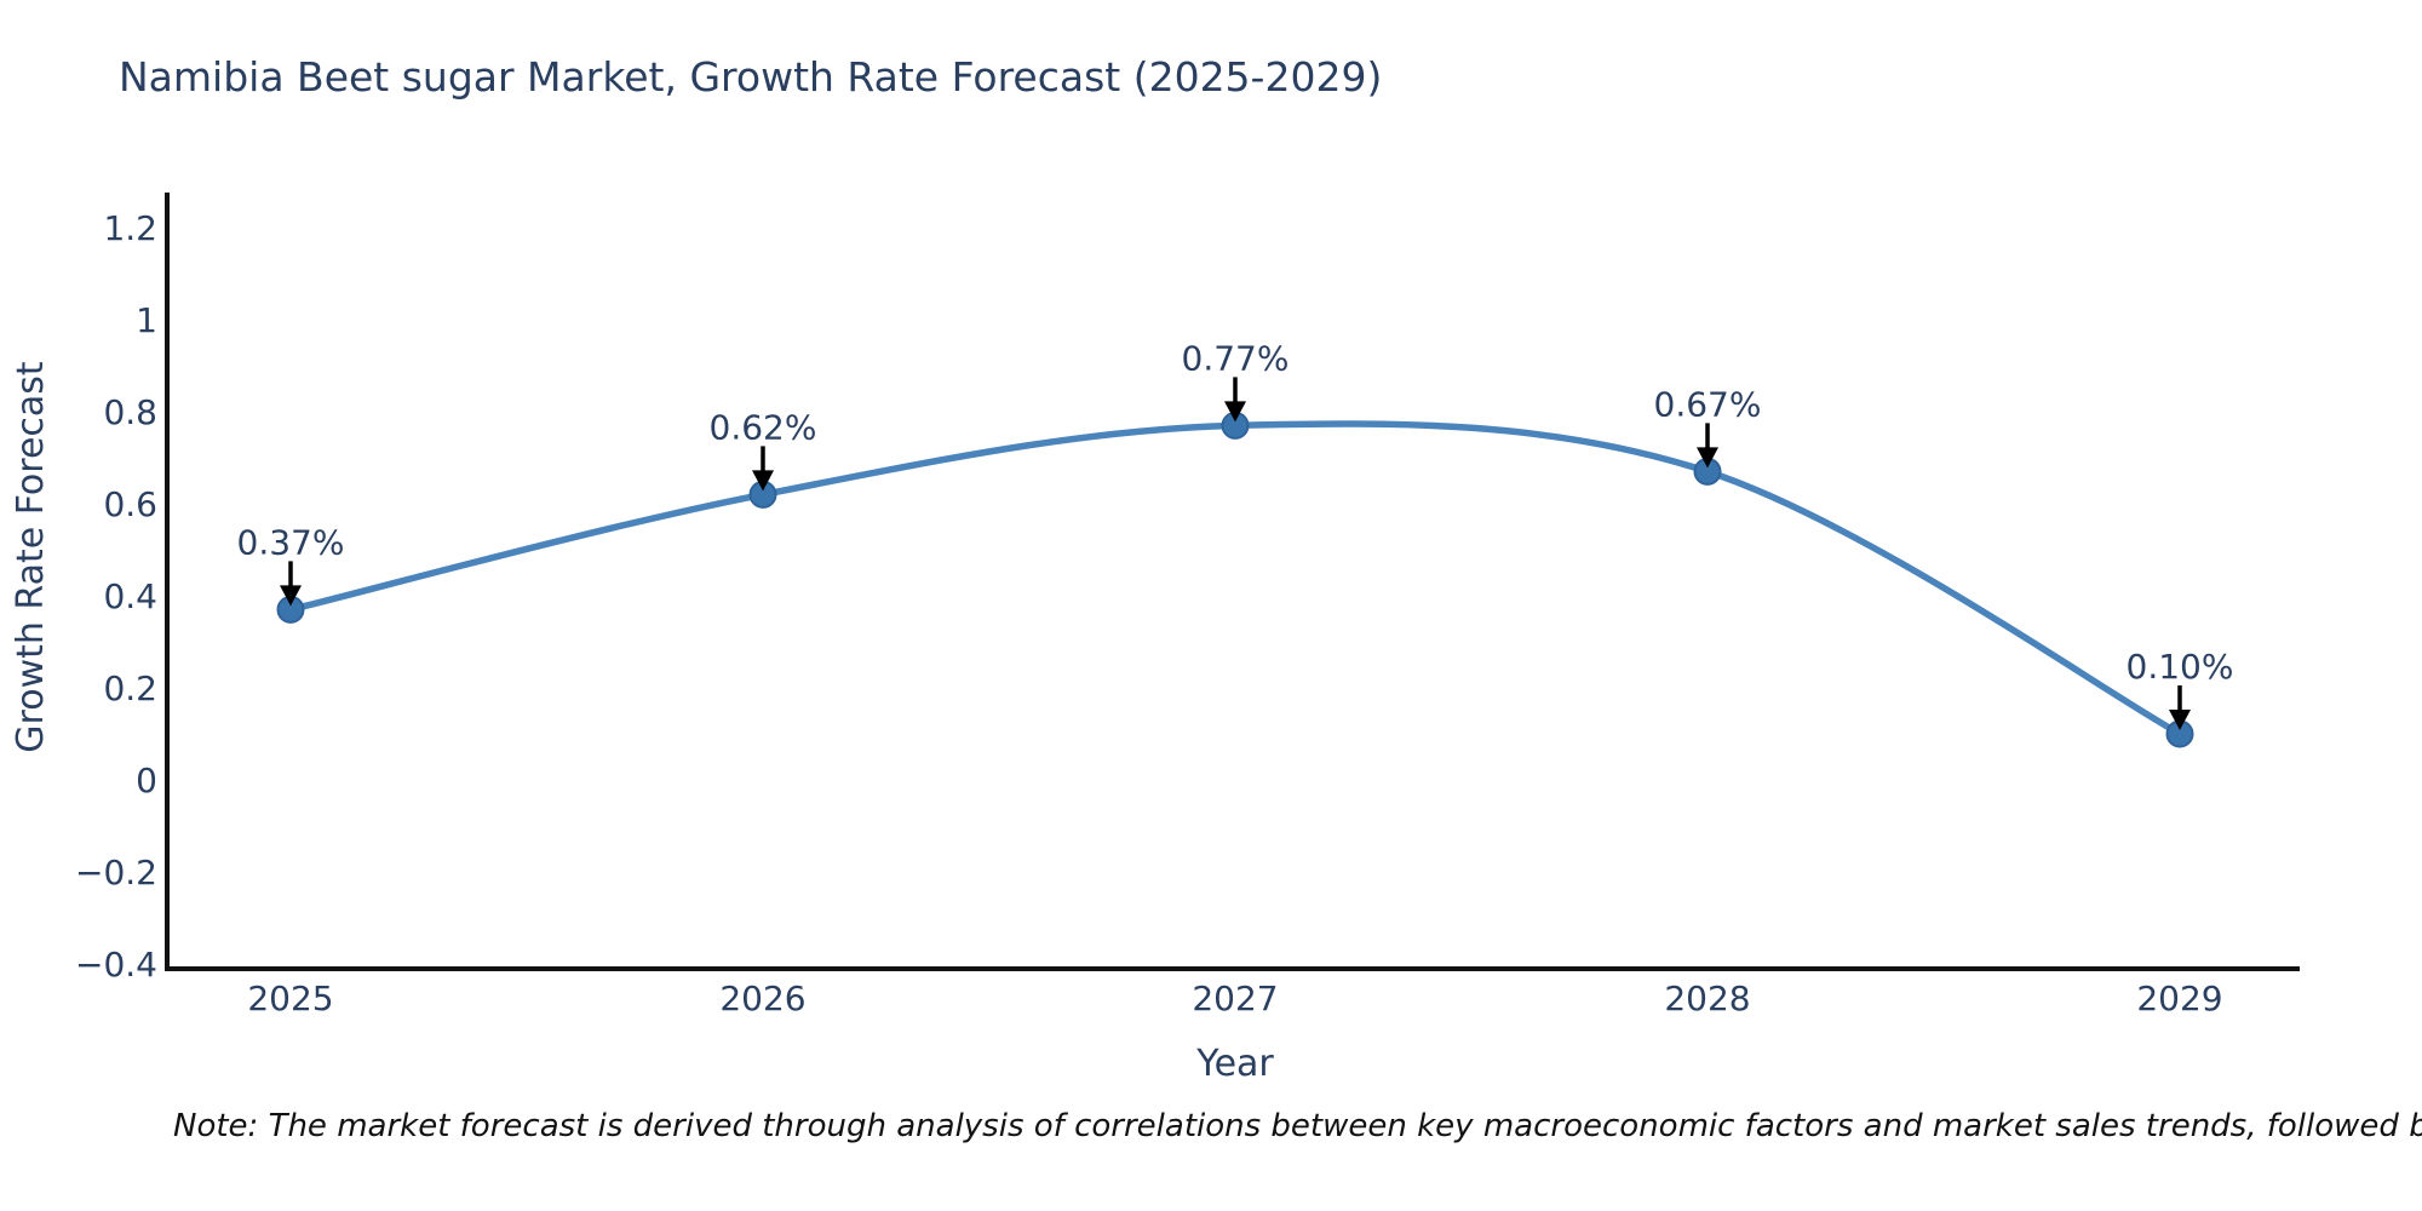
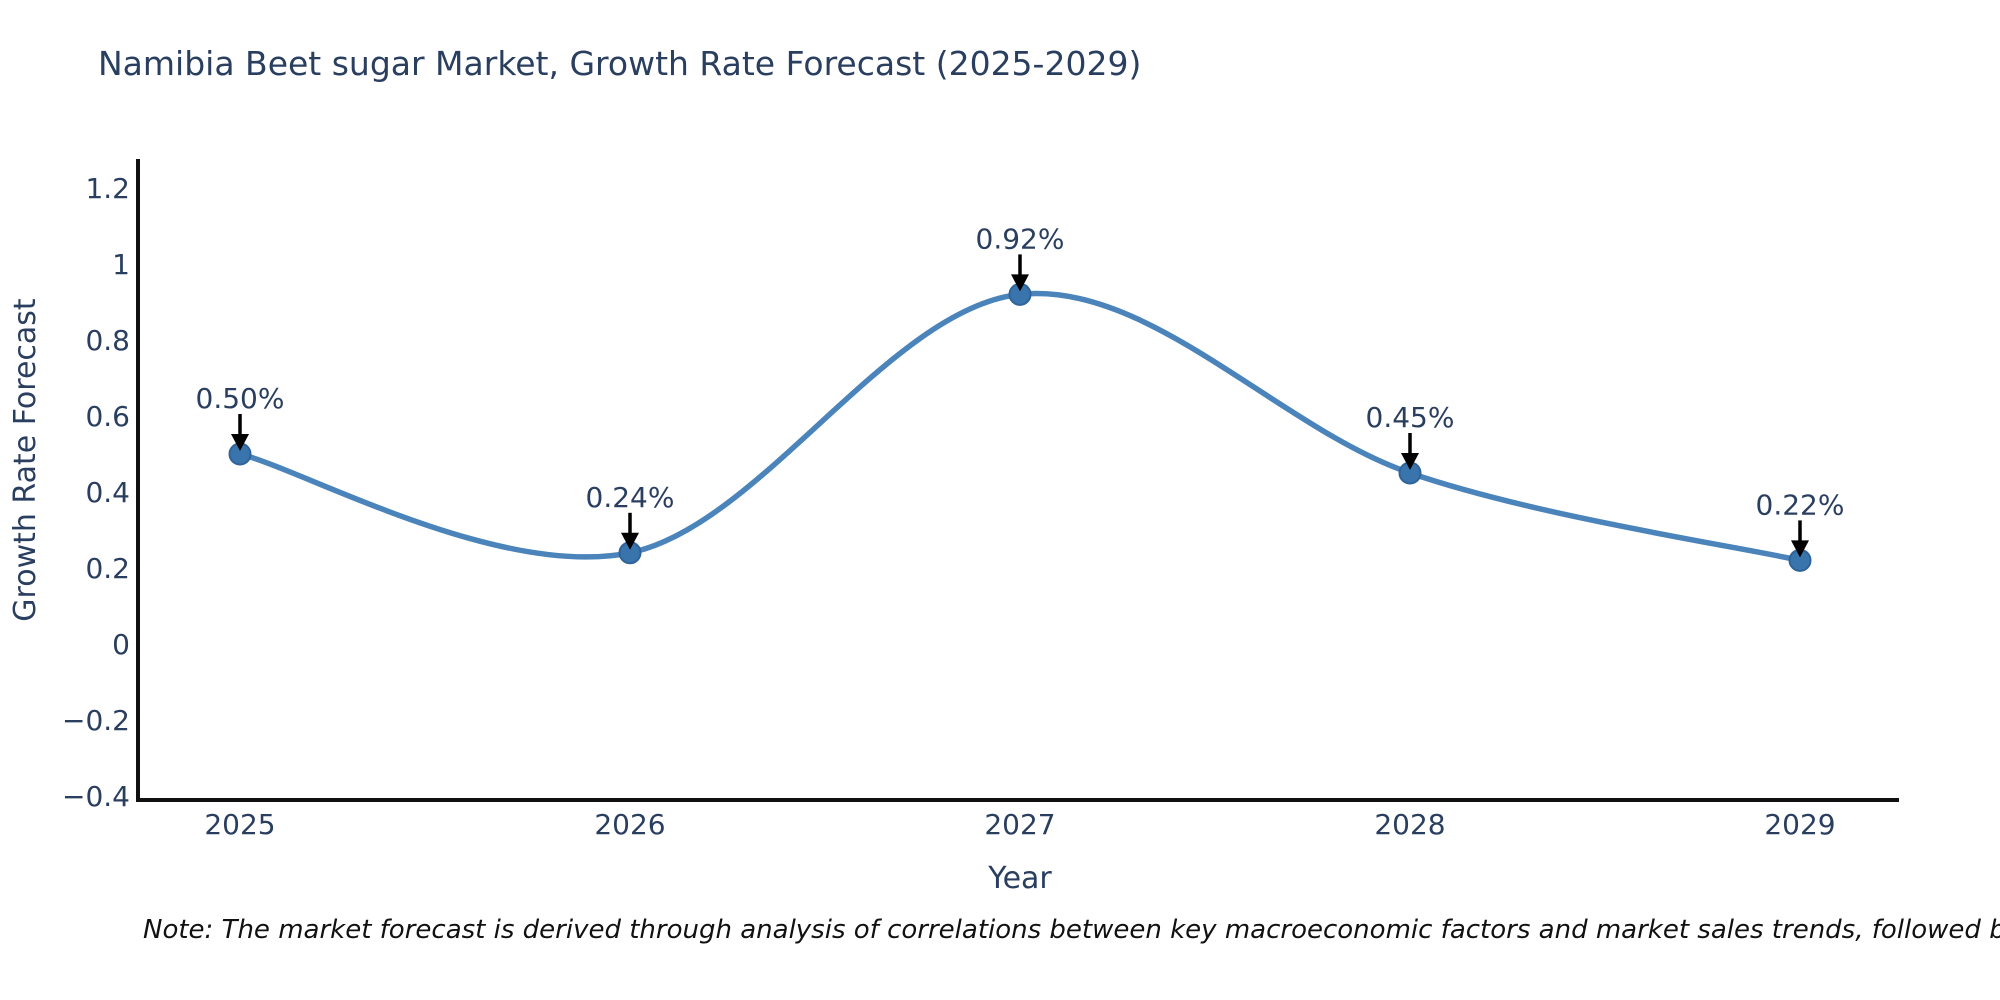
2025: 0.37% -> 0.50%
2026: 0.62% -> 0.24%
2027: 0.77% -> 0.92%
2028: 0.67% -> 0.45%
2029: 0.10% -> 0.22%
